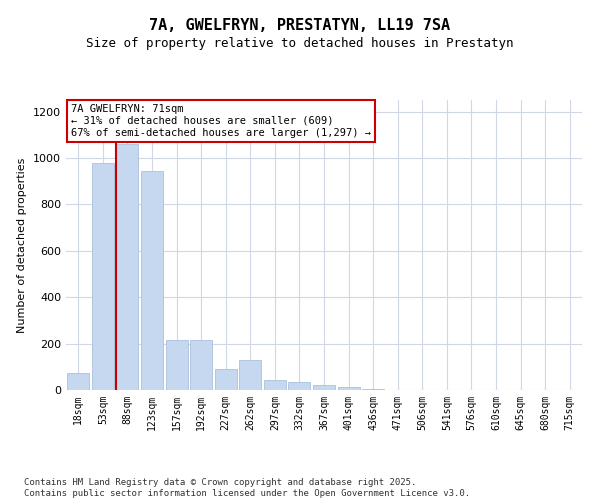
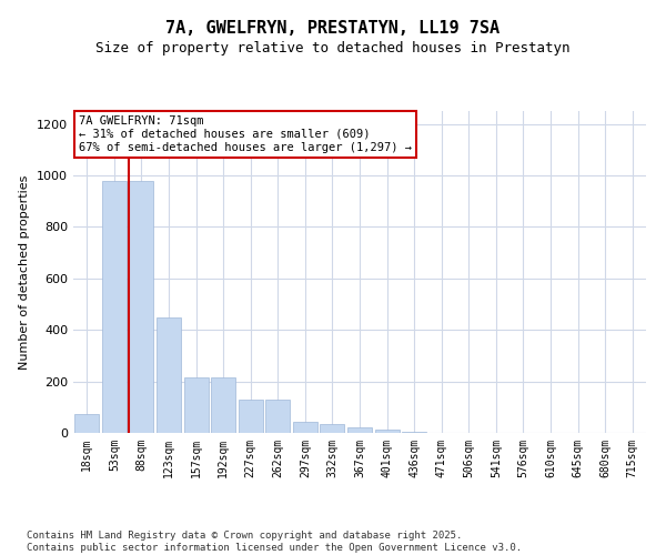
88sqm: 1060 -> 980
123sqm: 945 -> 450
227sqm: 90 -> 130
